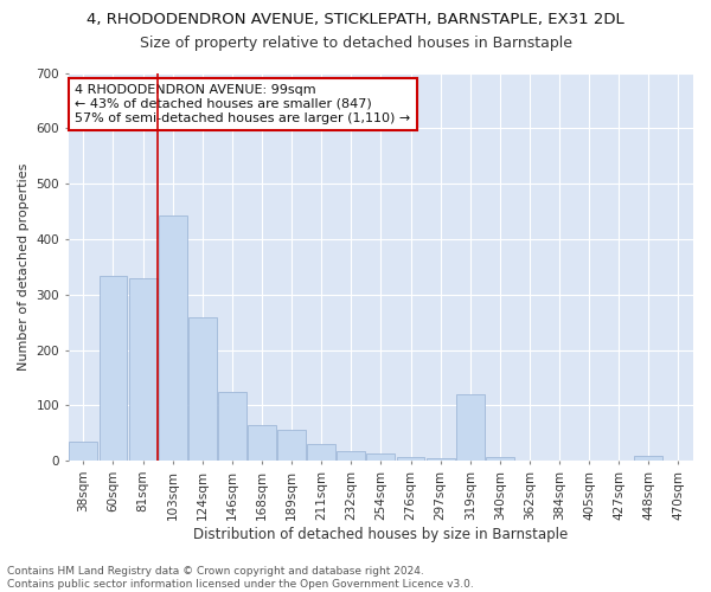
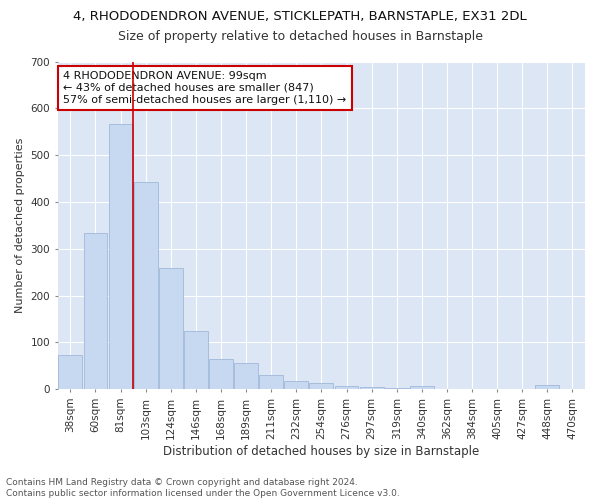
38sqm: 35 -> 72
81sqm: 330 -> 567
319sqm: 120 -> 3
